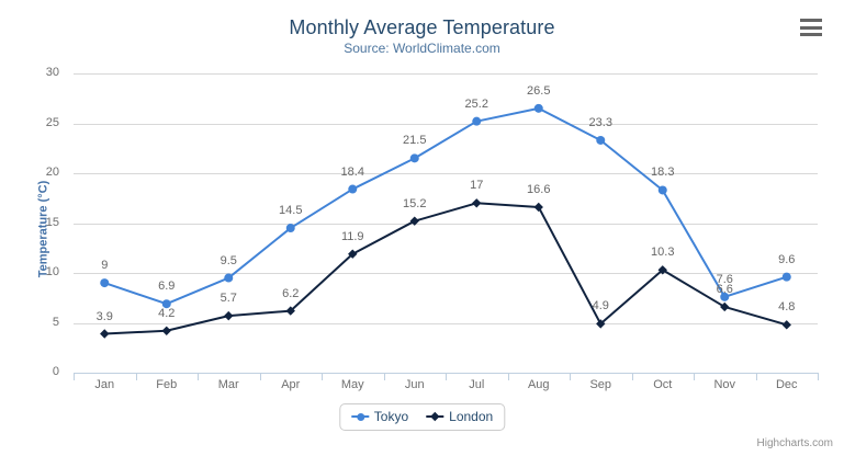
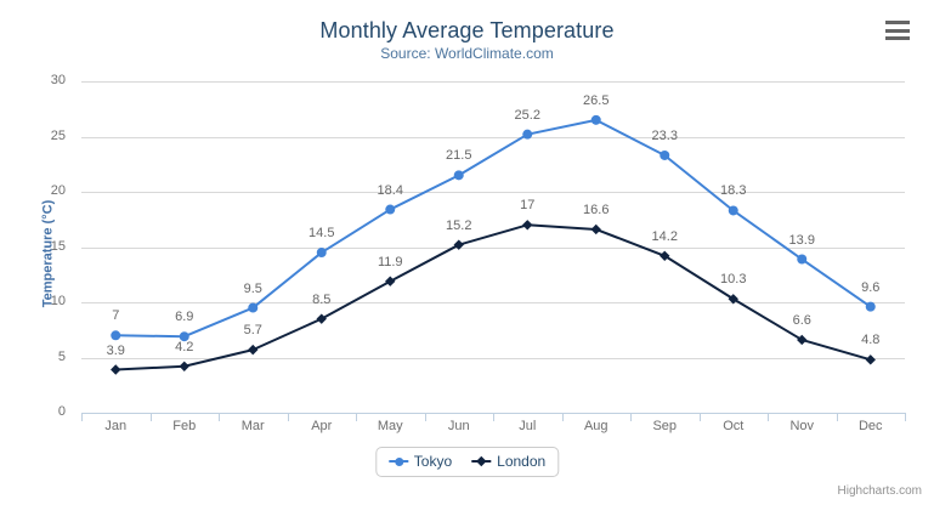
Tokyo/Jan: 9 -> 7
London/Apr: 6.2 -> 8.5
London/Sep: 4.9 -> 14.2
Tokyo/Nov: 7.6 -> 13.9
